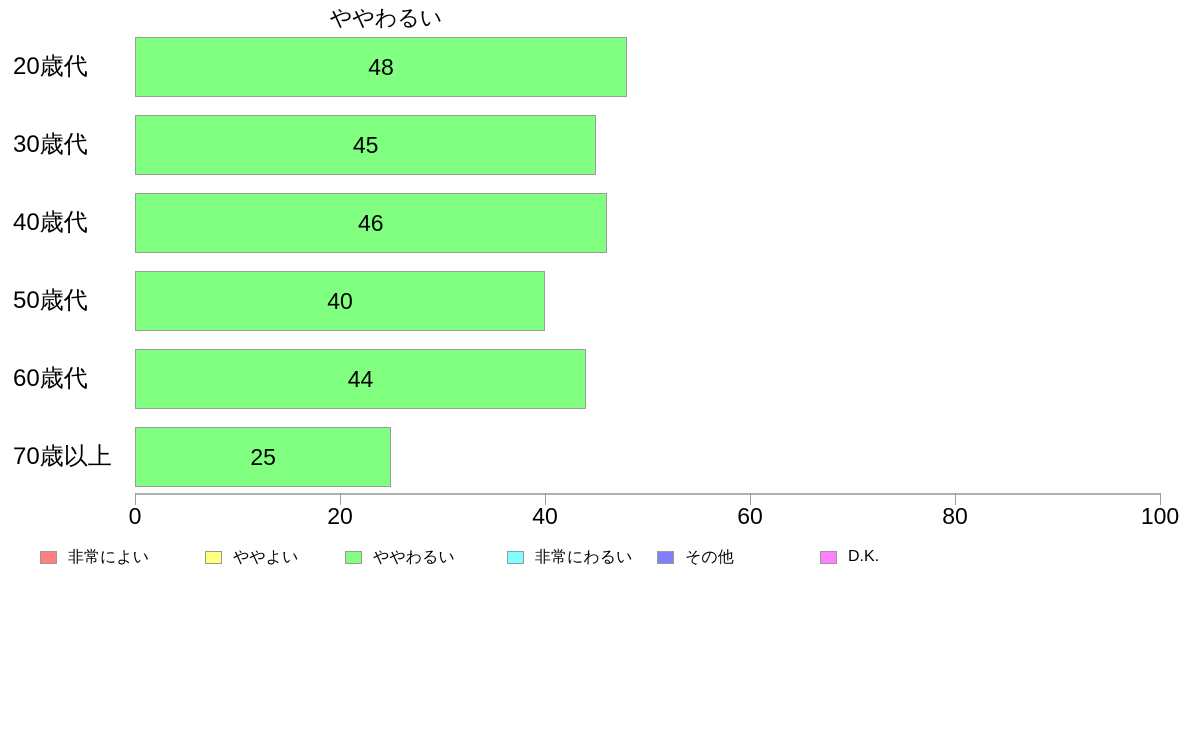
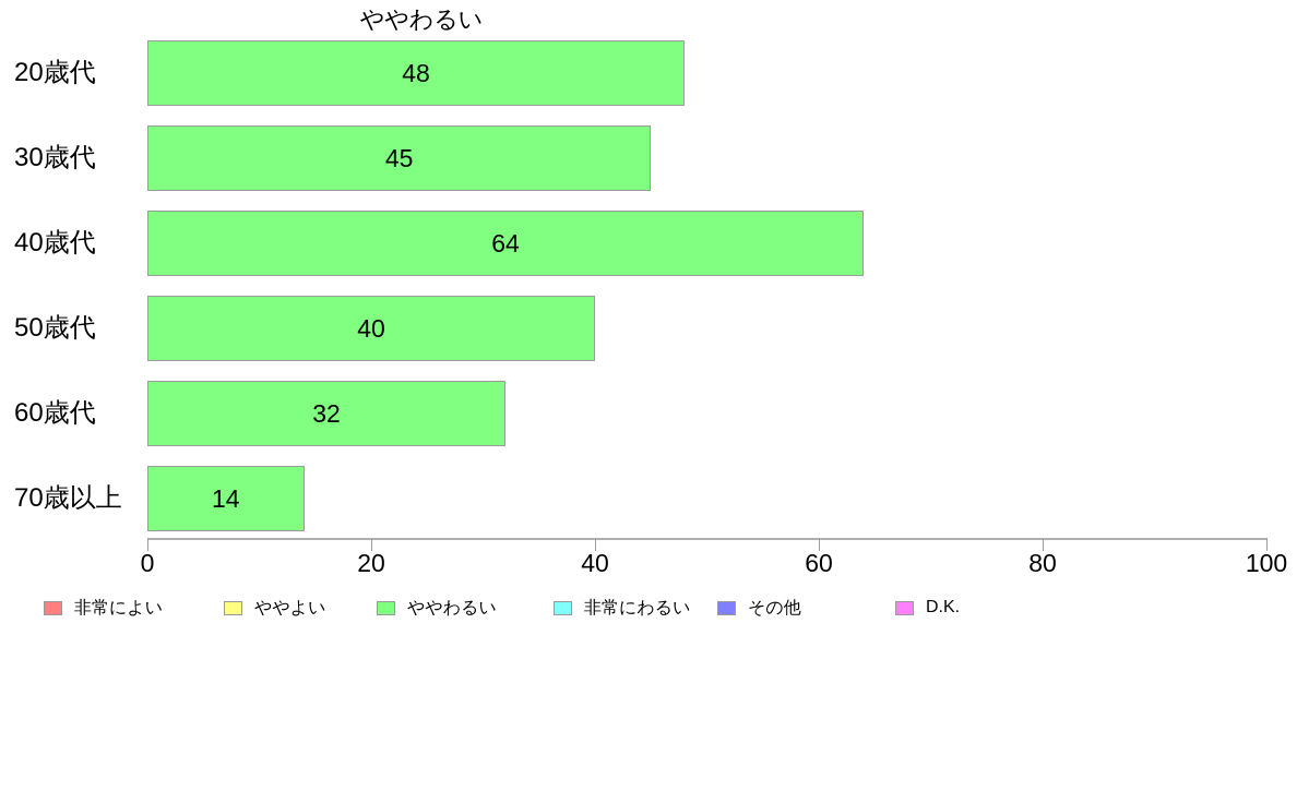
40歳代: 46 -> 64
60歳代: 44 -> 32
70歳以上: 25 -> 14
